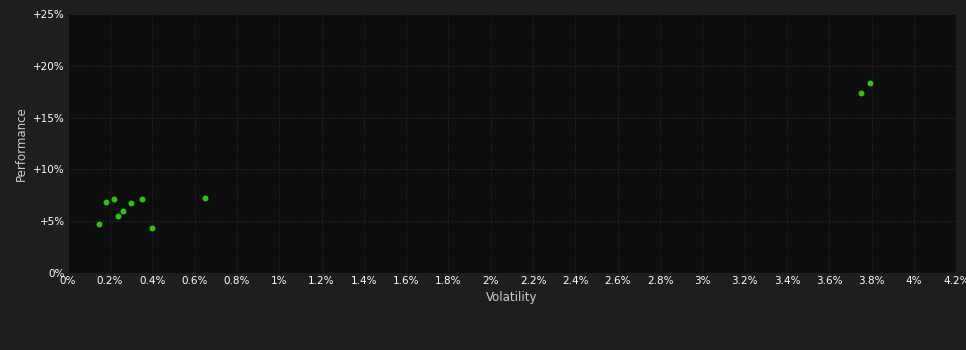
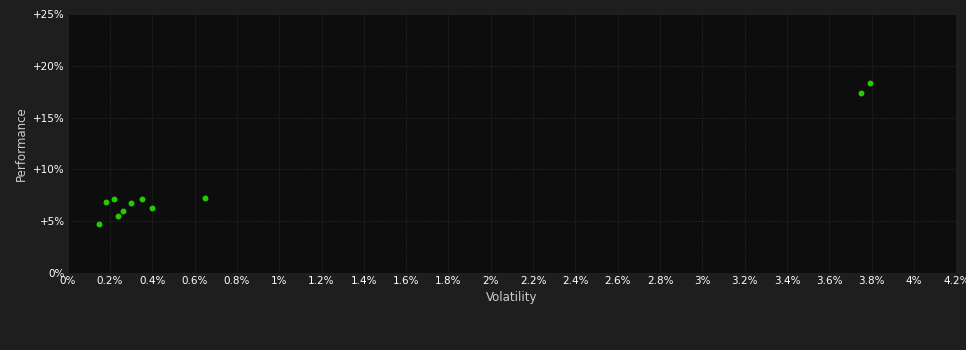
0.4%: 4.3% -> 6.3%
